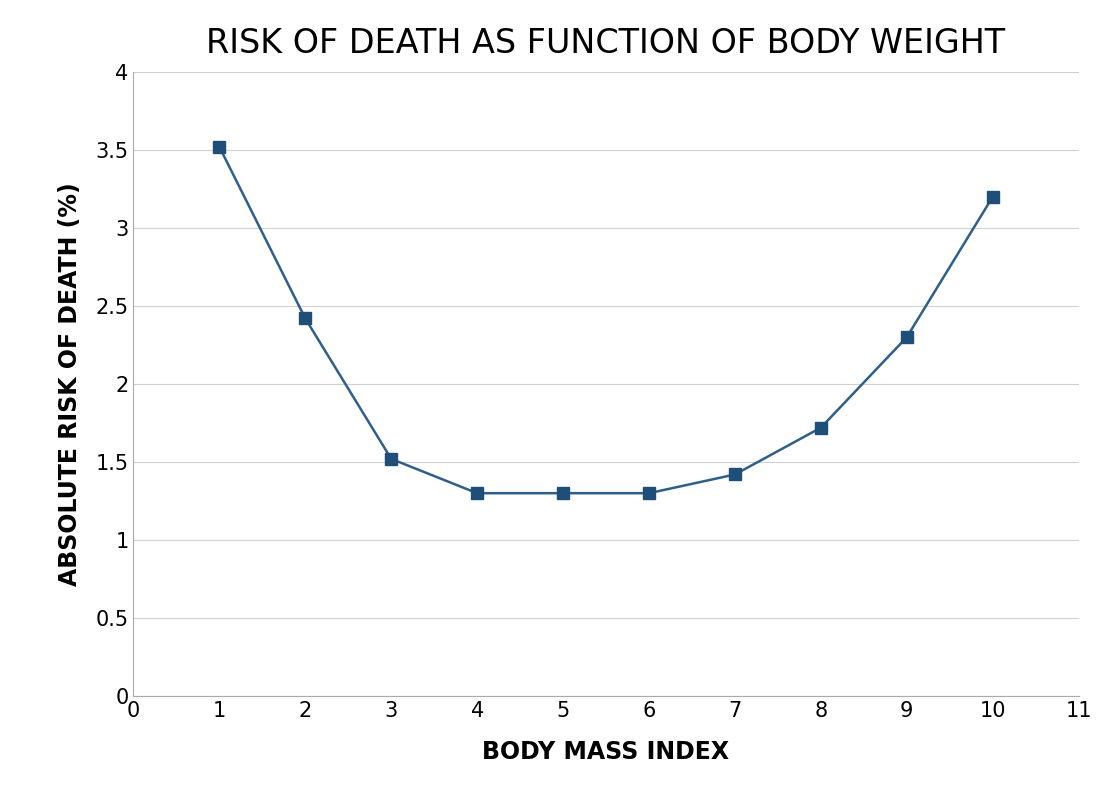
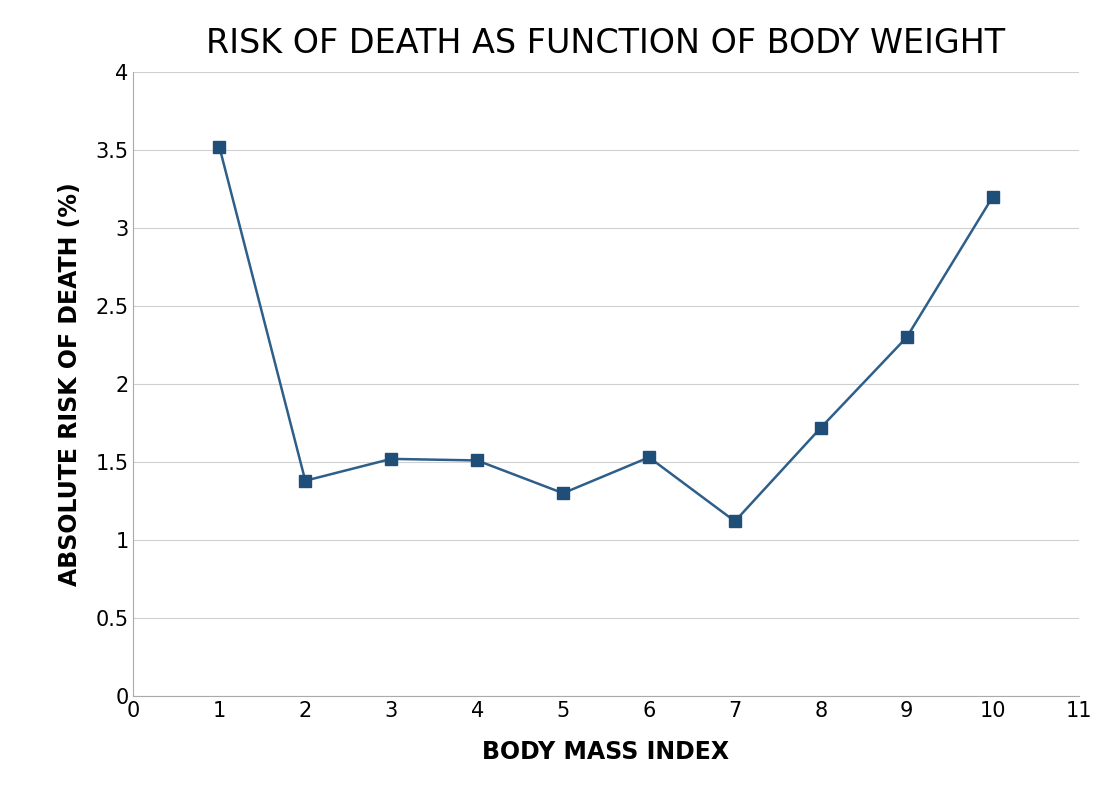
2: 2.42 -> 1.38
4: 1.30 -> 1.51
6: 1.30 -> 1.53
7: 1.42 -> 1.12
